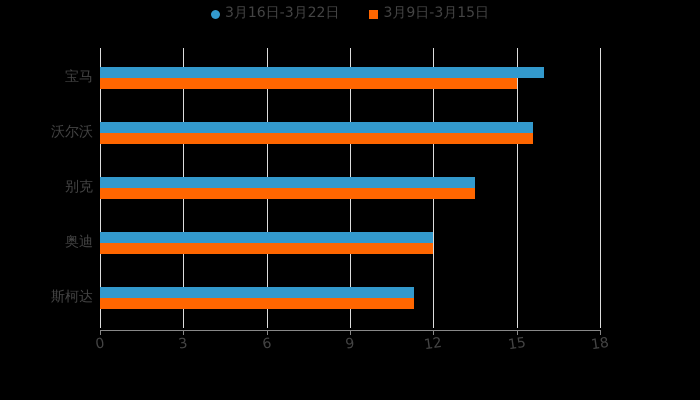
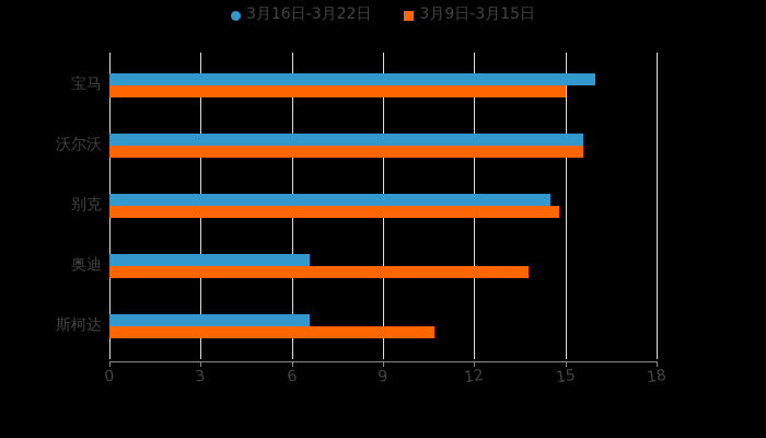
3月16日-3月22日/别克: 13.5 -> 14.5
3月9日-3月15日/别克: 13.5 -> 14.8
3月16日-3月22日/奥迪: 12.0 -> 6.6
3月9日-3月15日/奥迪: 12.0 -> 13.8
3月16日-3月22日/斯柯达: 11.3 -> 6.6
3月9日-3月15日/斯柯达: 11.3 -> 10.7
